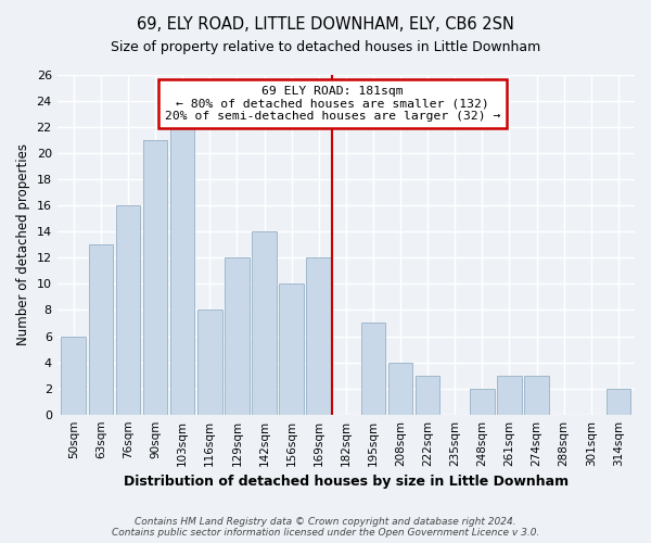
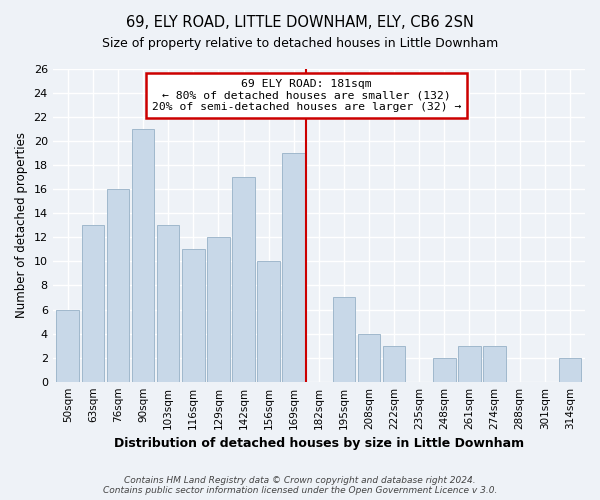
103sqm: 22 -> 13
116sqm: 8 -> 11
142sqm: 14 -> 17
169sqm: 12 -> 19
